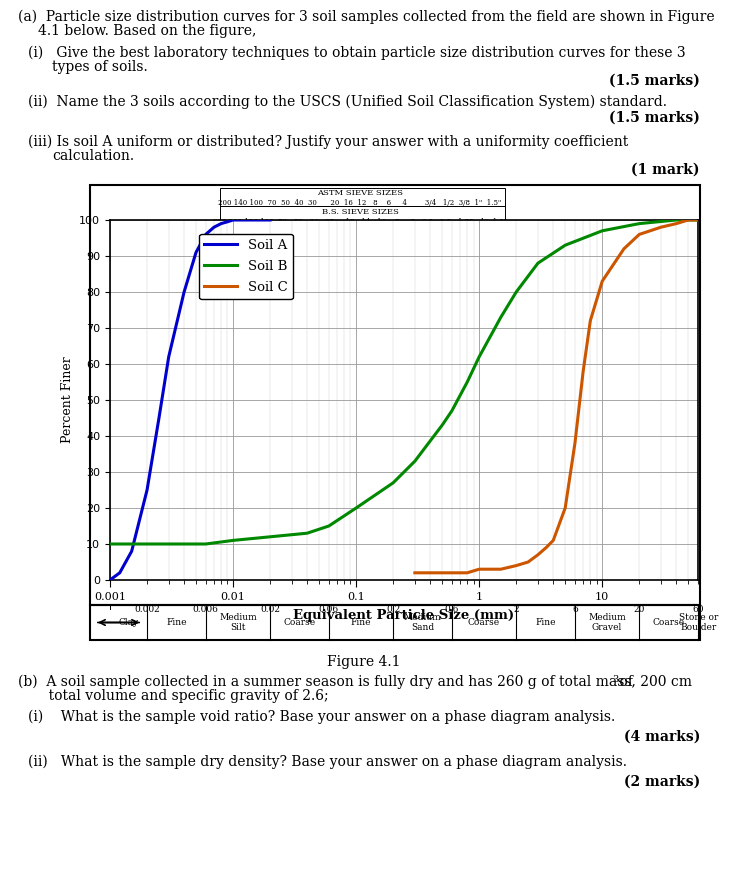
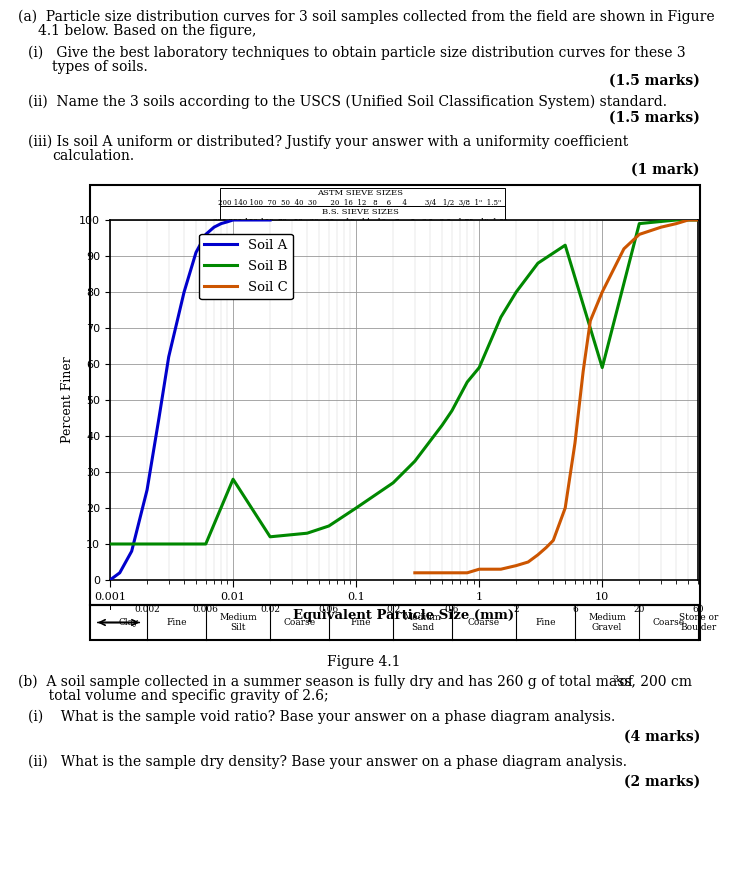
Soil B/0.01: 11 -> 28
Soil B/1: 62 -> 59
Soil B/10: 97 -> 59
Soil C/10: 83 -> 80
